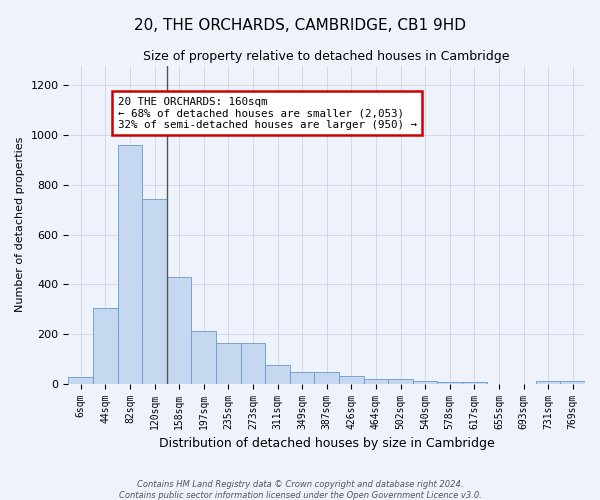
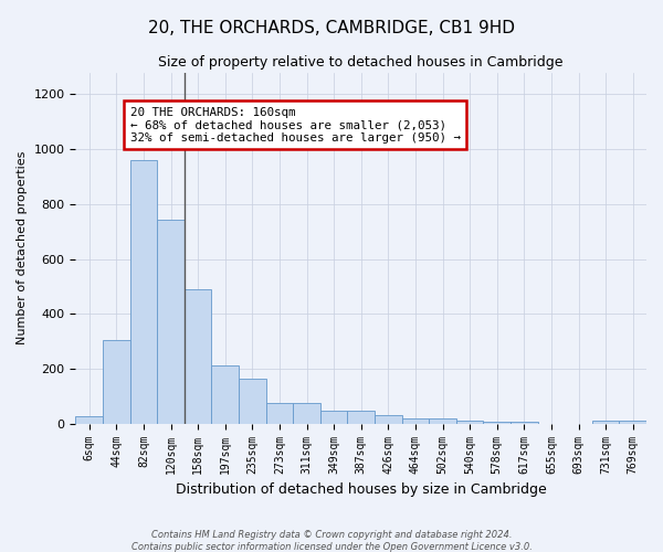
158sqm: 430 -> 490
273sqm: 165 -> 75
